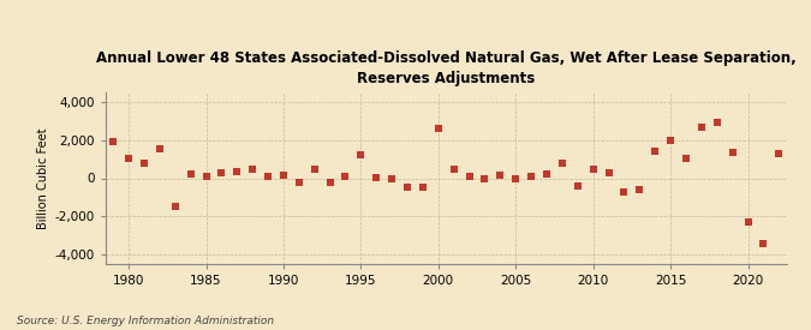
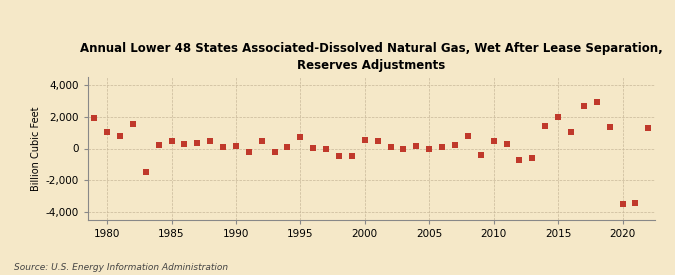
1985: 100 -> 400
1995: 1,200 -> 700
2000: 2,600 -> 600
2020: -2,300 -> -3,500
